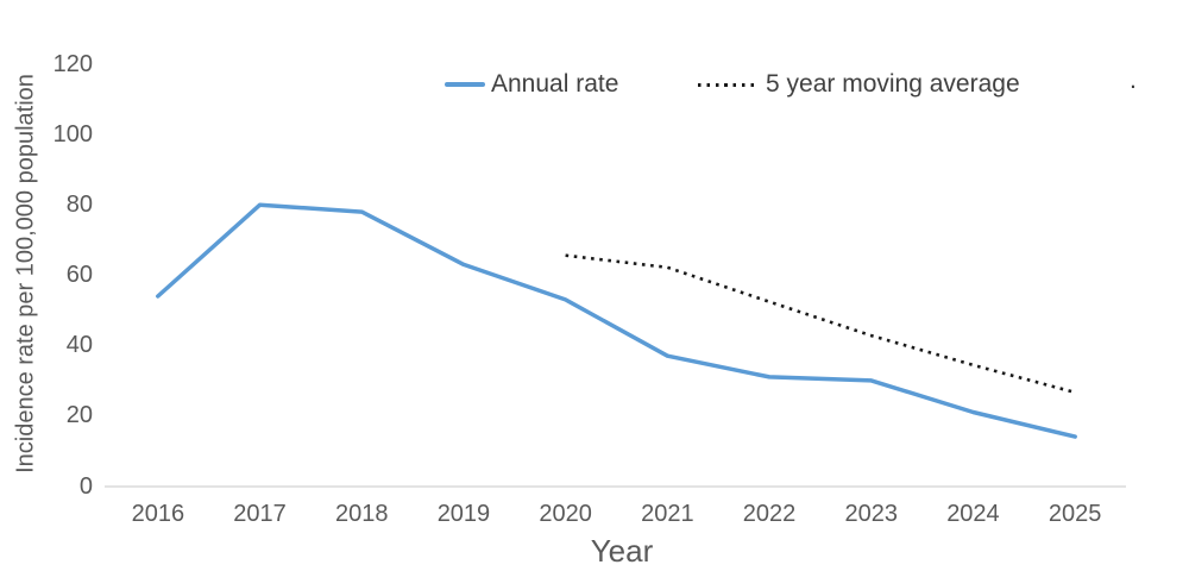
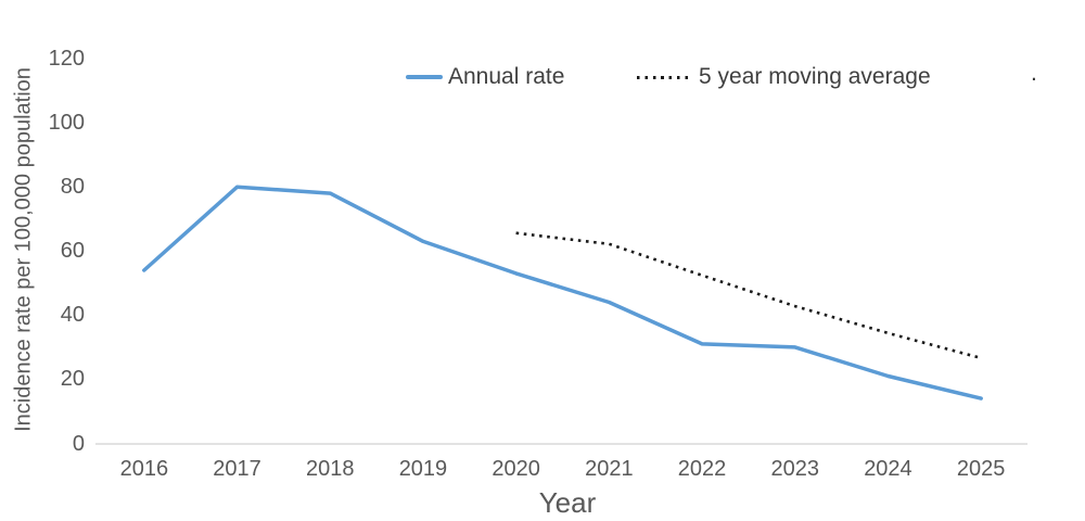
Annual rate/2021: 37 -> 44
